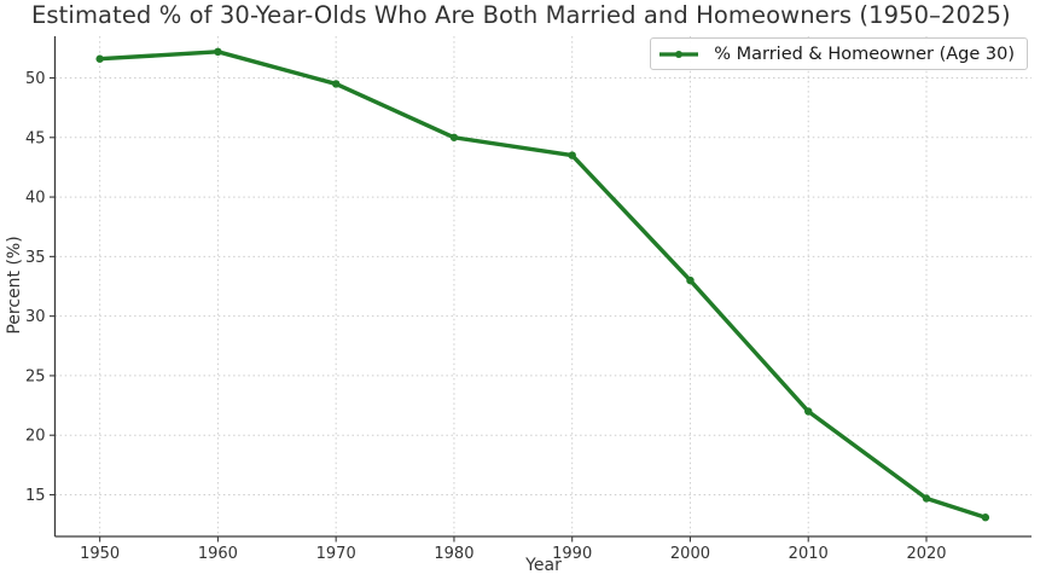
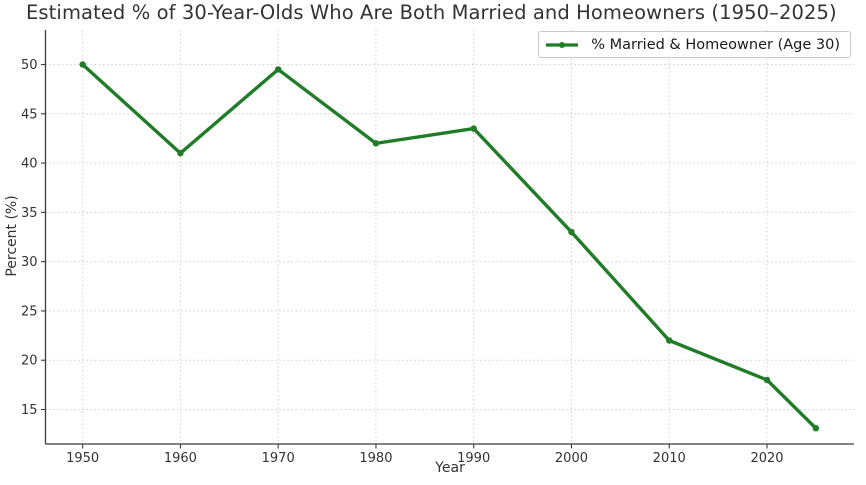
1950: 52 -> 50
1960: 52 -> 41
1980: 45 -> 42
2020: 15 -> 18
